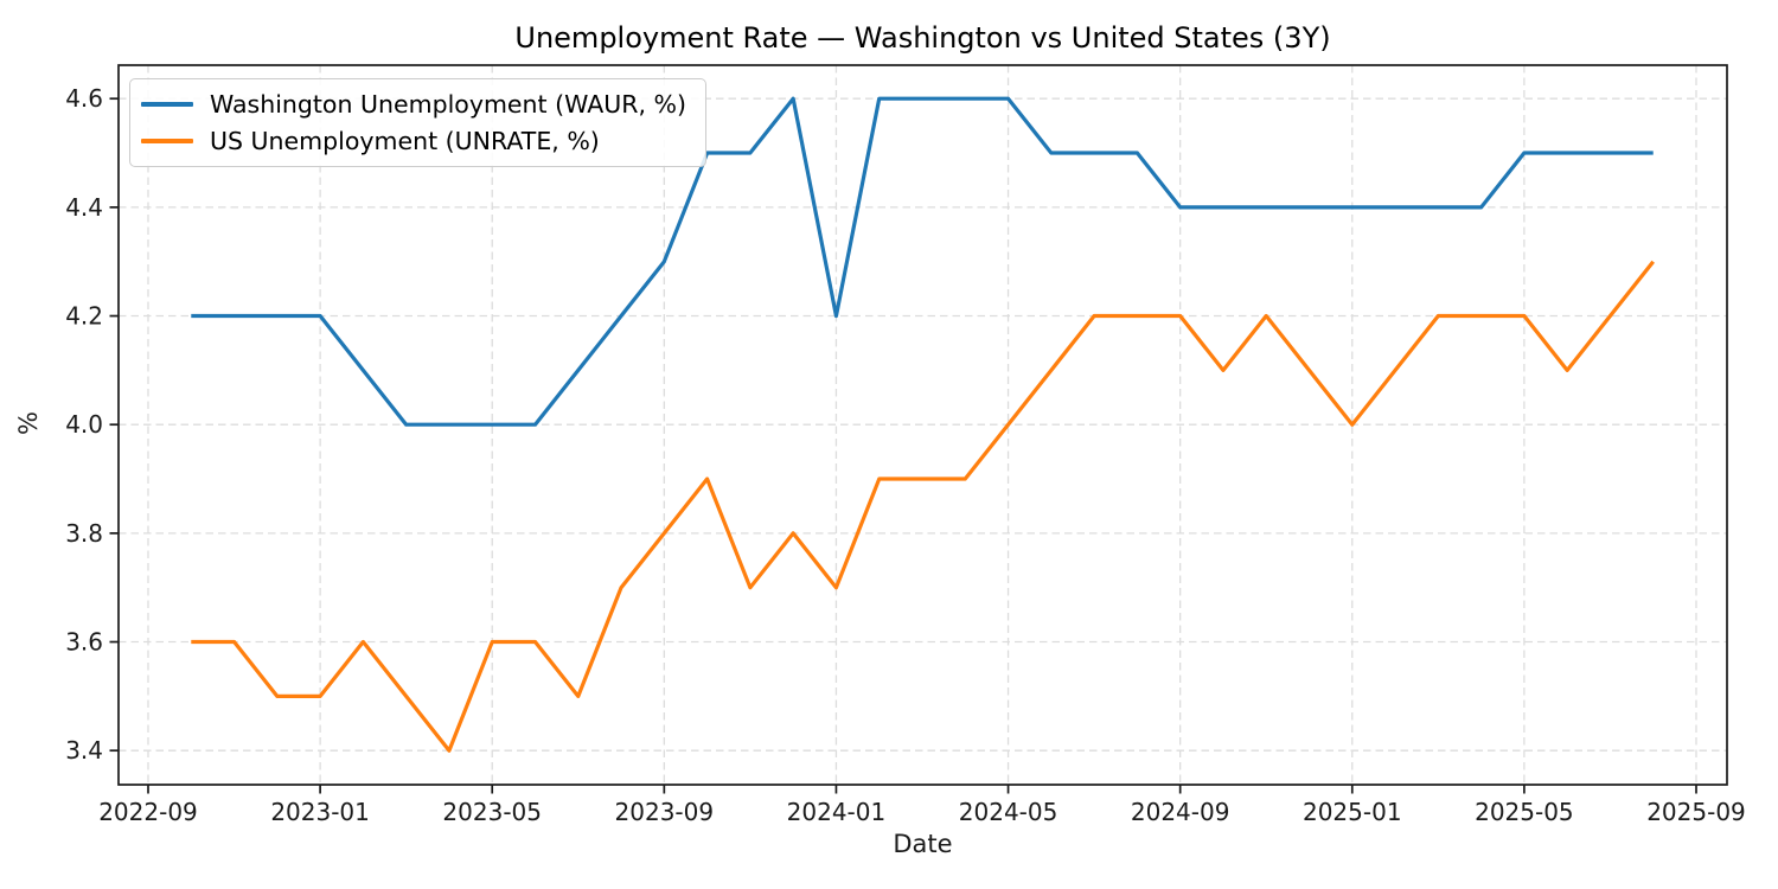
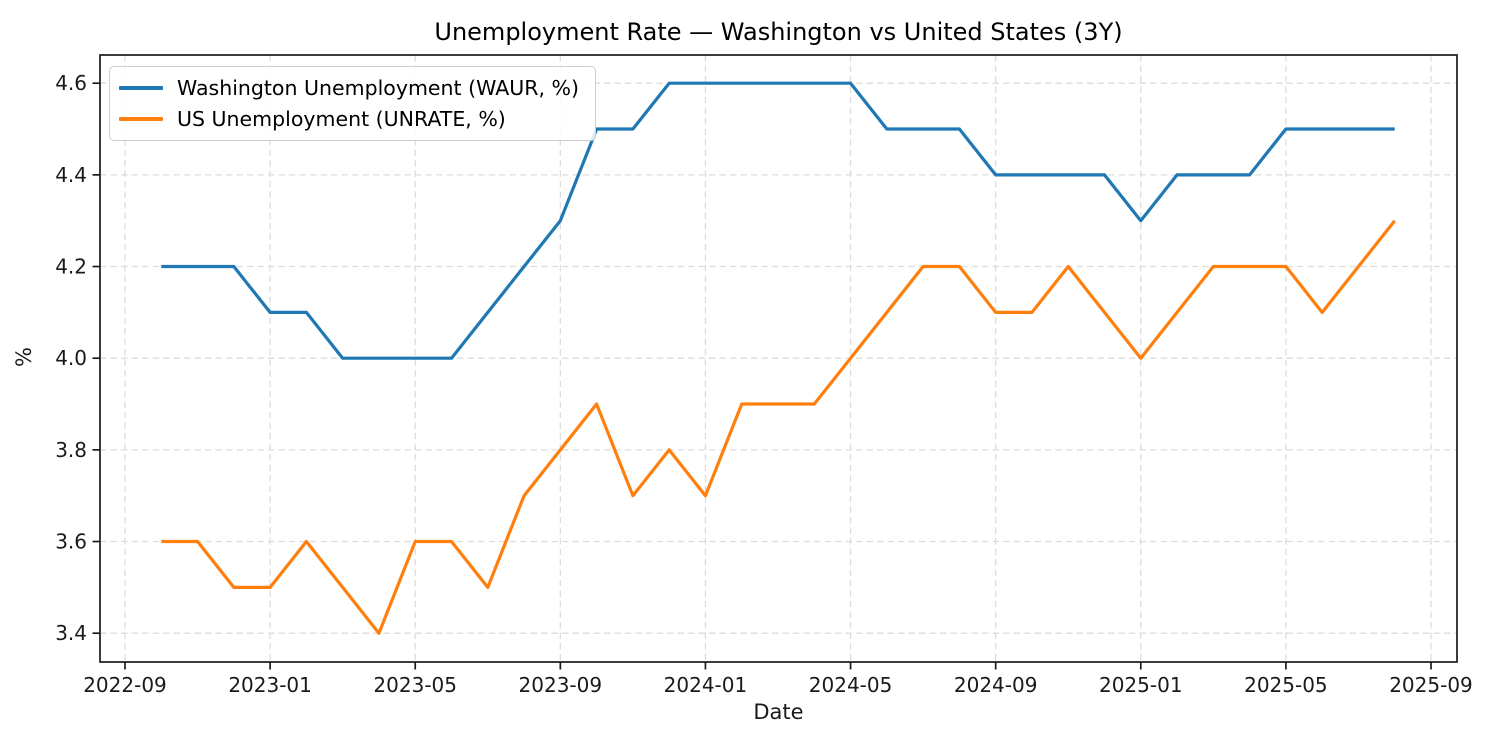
Washington Unemployment (WAUR, %)/2023-01: 4.2 -> 4.1
Washington Unemployment (WAUR, %)/2024-01: 4.2 -> 4.6
US Unemployment (UNRATE, %)/2024-09: 4.2 -> 4.1
Washington Unemployment (WAUR, %)/2025-01: 4.4 -> 4.3
